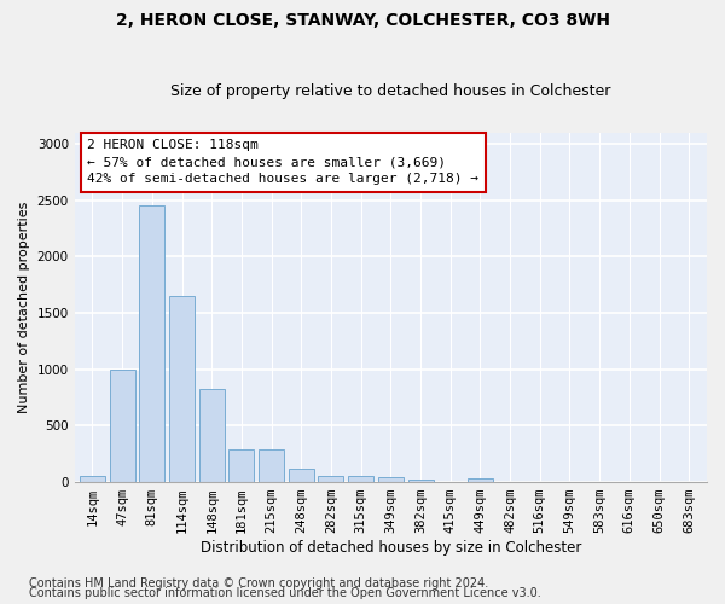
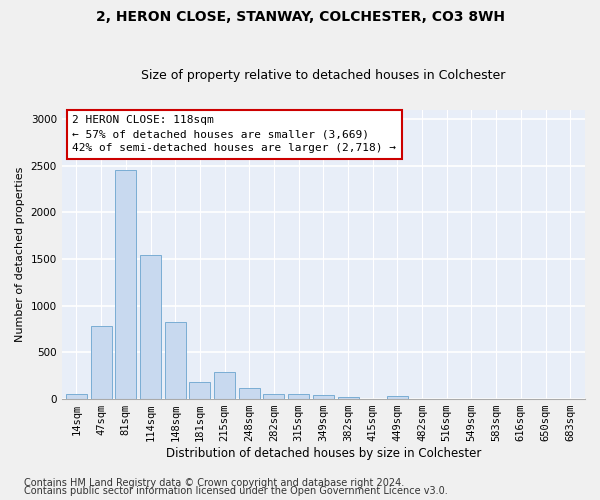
47sqm: 1000 -> 780
114sqm: 1650 -> 1540
181sqm: 290 -> 180
